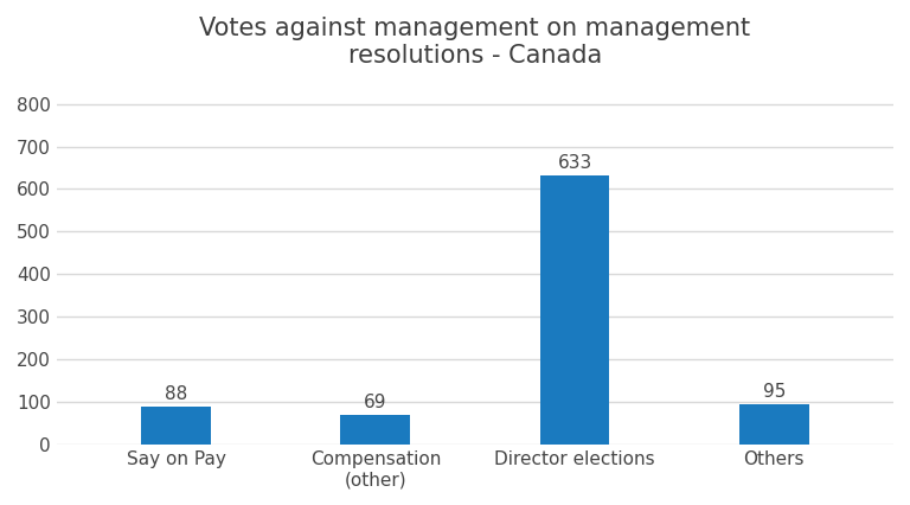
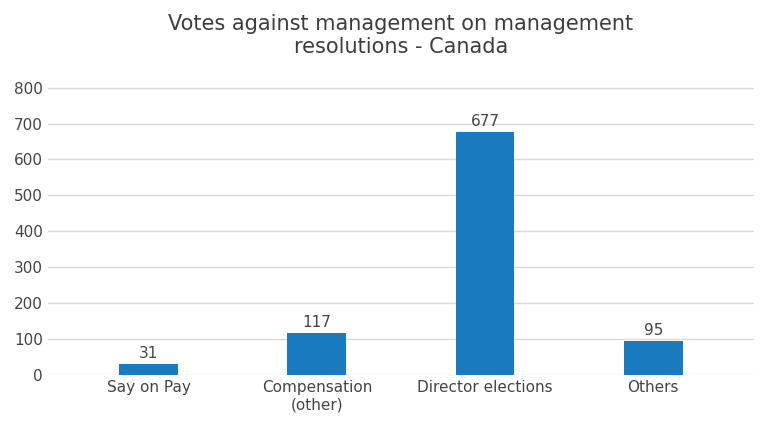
Say on Pay: 88 -> 31
Compensation (other): 69 -> 117
Director elections: 633 -> 677
